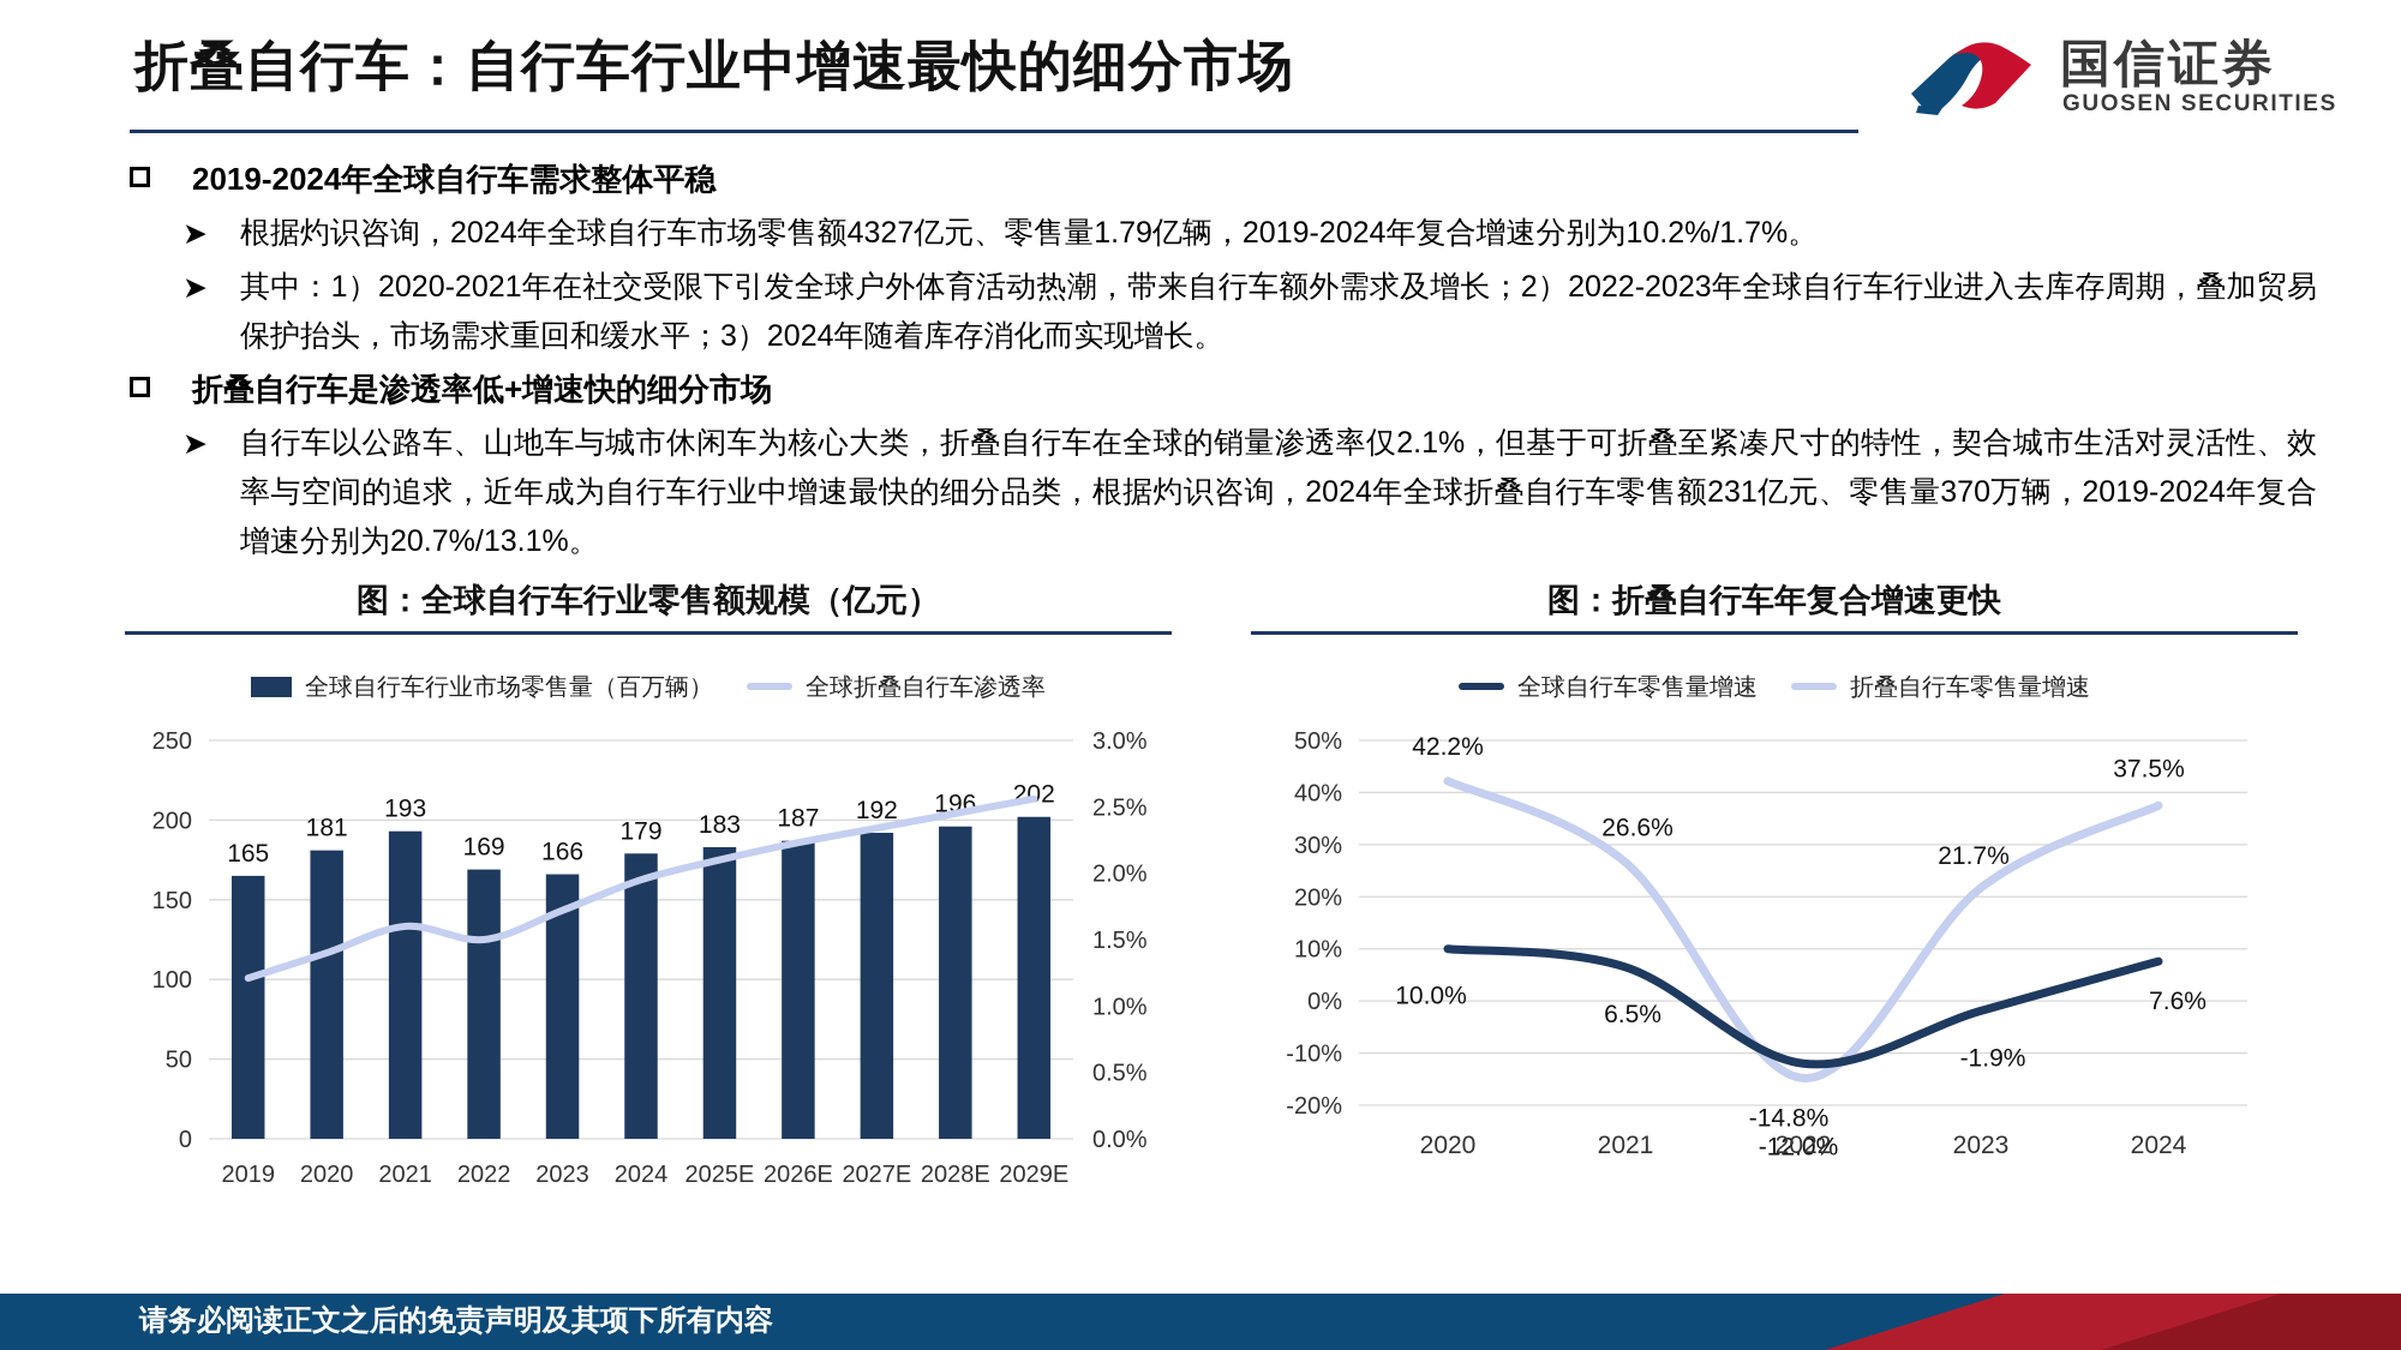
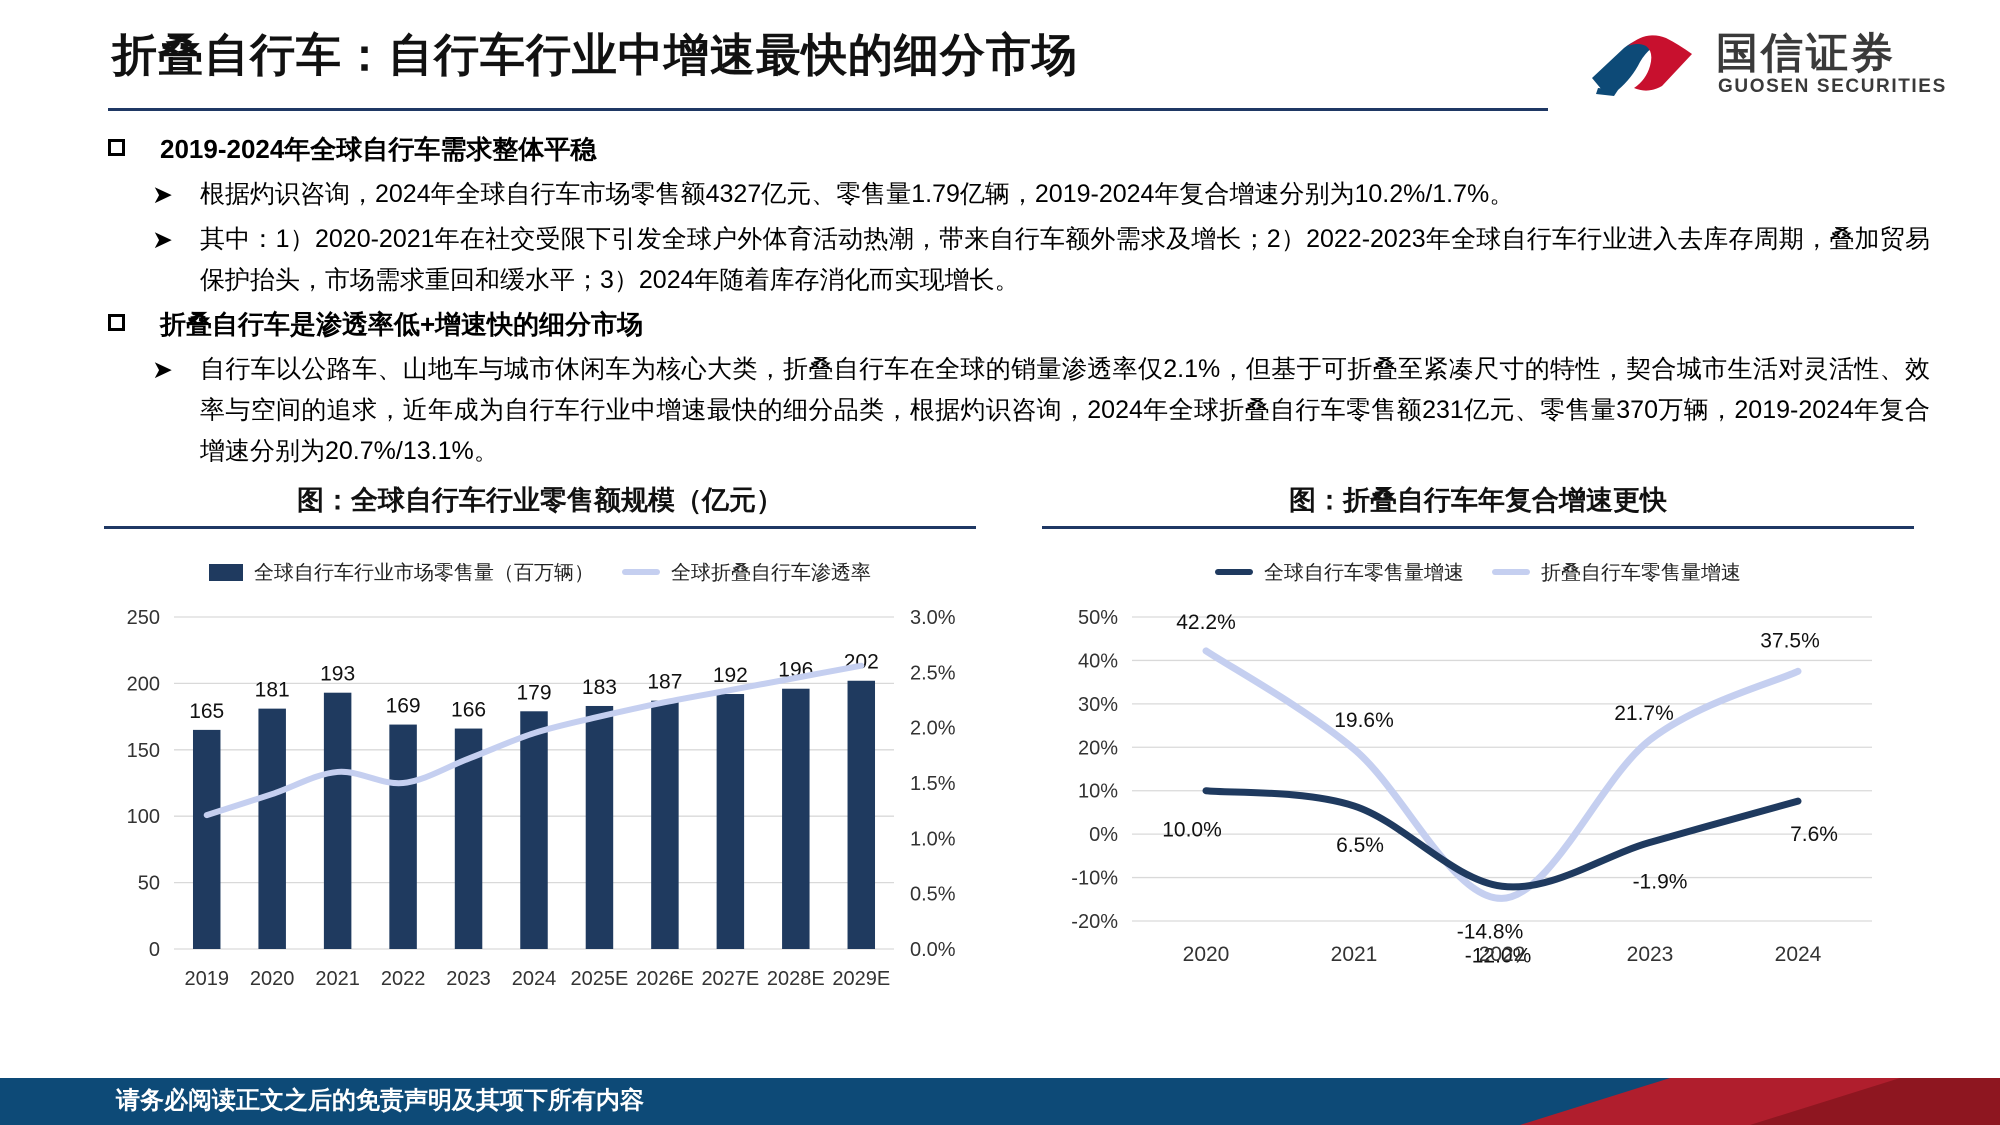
图：折叠自行车年复合增速更快/折叠自行车零售量增速/2021: 26.6% -> 19.6%
